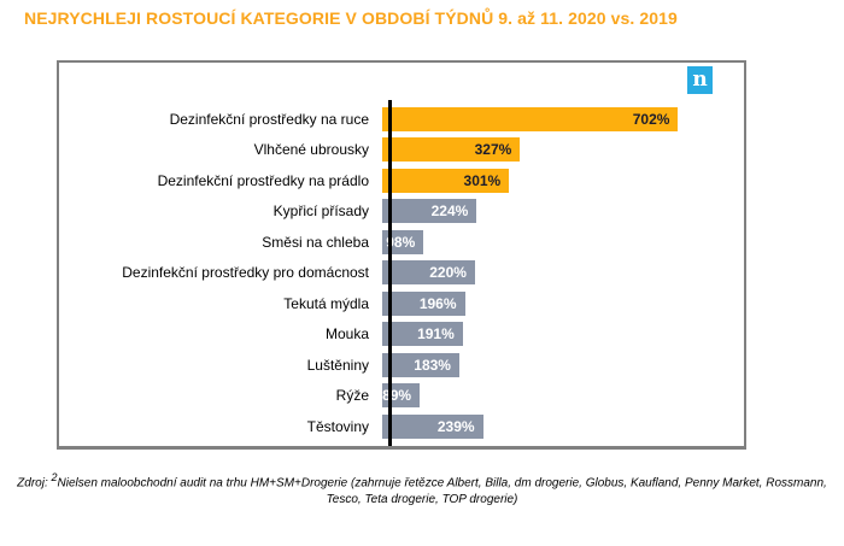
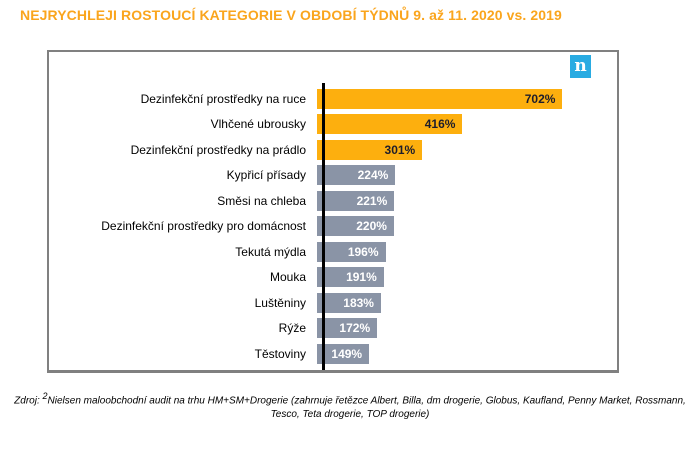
Vlhčené ubrousky: 327% -> 416%
Směsi na chleba: 98% -> 221%
Rýže: 89% -> 172%
Těstoviny: 239% -> 149%
